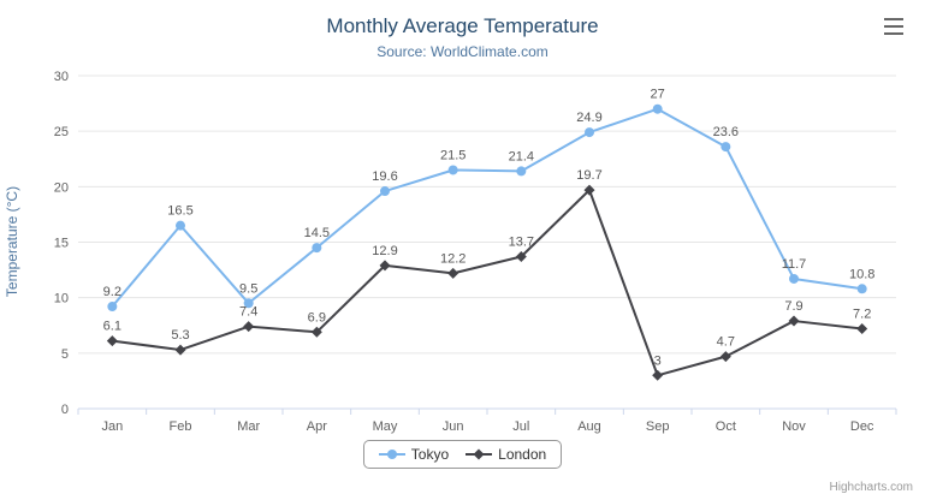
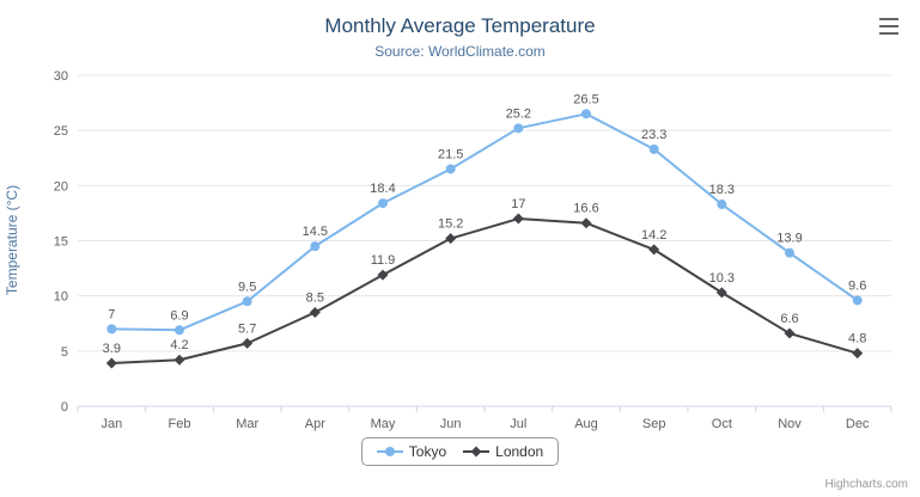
Tokyo/Jan: 9.2 -> 7
London/Jan: 6.1 -> 3.9
Tokyo/Feb: 16.5 -> 6.9
London/Feb: 5.3 -> 4.2
London/Mar: 7.4 -> 5.7
London/Apr: 6.9 -> 8.5
Tokyo/May: 19.6 -> 18.4
London/May: 12.9 -> 11.9
London/Jun: 12.2 -> 15.2
Tokyo/Jul: 21.4 -> 25.2
London/Jul: 13.7 -> 17
Tokyo/Aug: 24.9 -> 26.5
London/Aug: 19.7 -> 16.6
Tokyo/Sep: 27 -> 23.3
London/Sep: 3 -> 14.2
Tokyo/Oct: 23.6 -> 18.3
London/Oct: 4.7 -> 10.3
Tokyo/Nov: 11.7 -> 13.9
London/Nov: 7.9 -> 6.6
Tokyo/Dec: 10.8 -> 9.6
London/Dec: 7.2 -> 4.8
